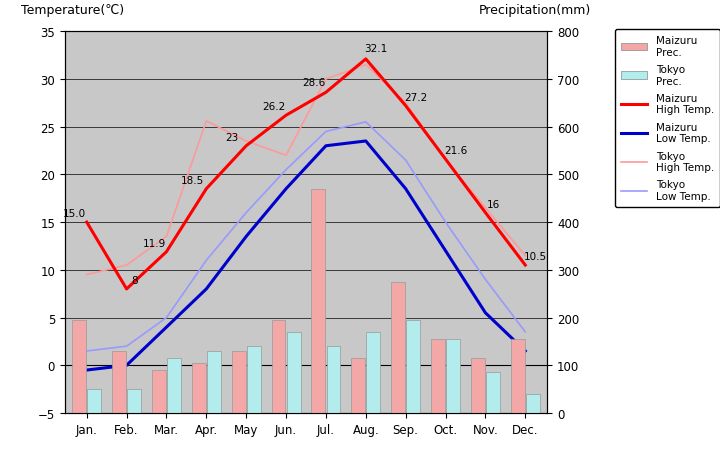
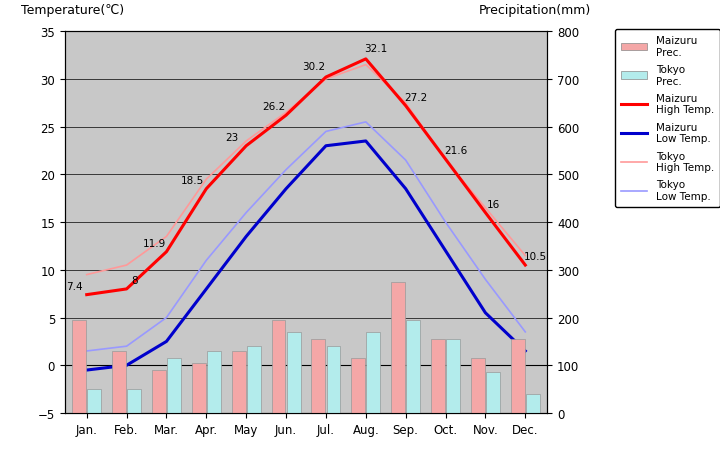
Maizuru High Temp./Jan.: 15.0 -> 7.4
Maizuru Low Temp./Mar.: 4.0 -> 2.5
Tokyo High Temp./Apr.: 25.6 -> 19.5
Tokyo High Temp./Jun.: 22.0 -> 26.5
Maizuru Prec./Jul.: 470 -> 155
Maizuru High Temp./Jul.: 28.6 -> 30.2
